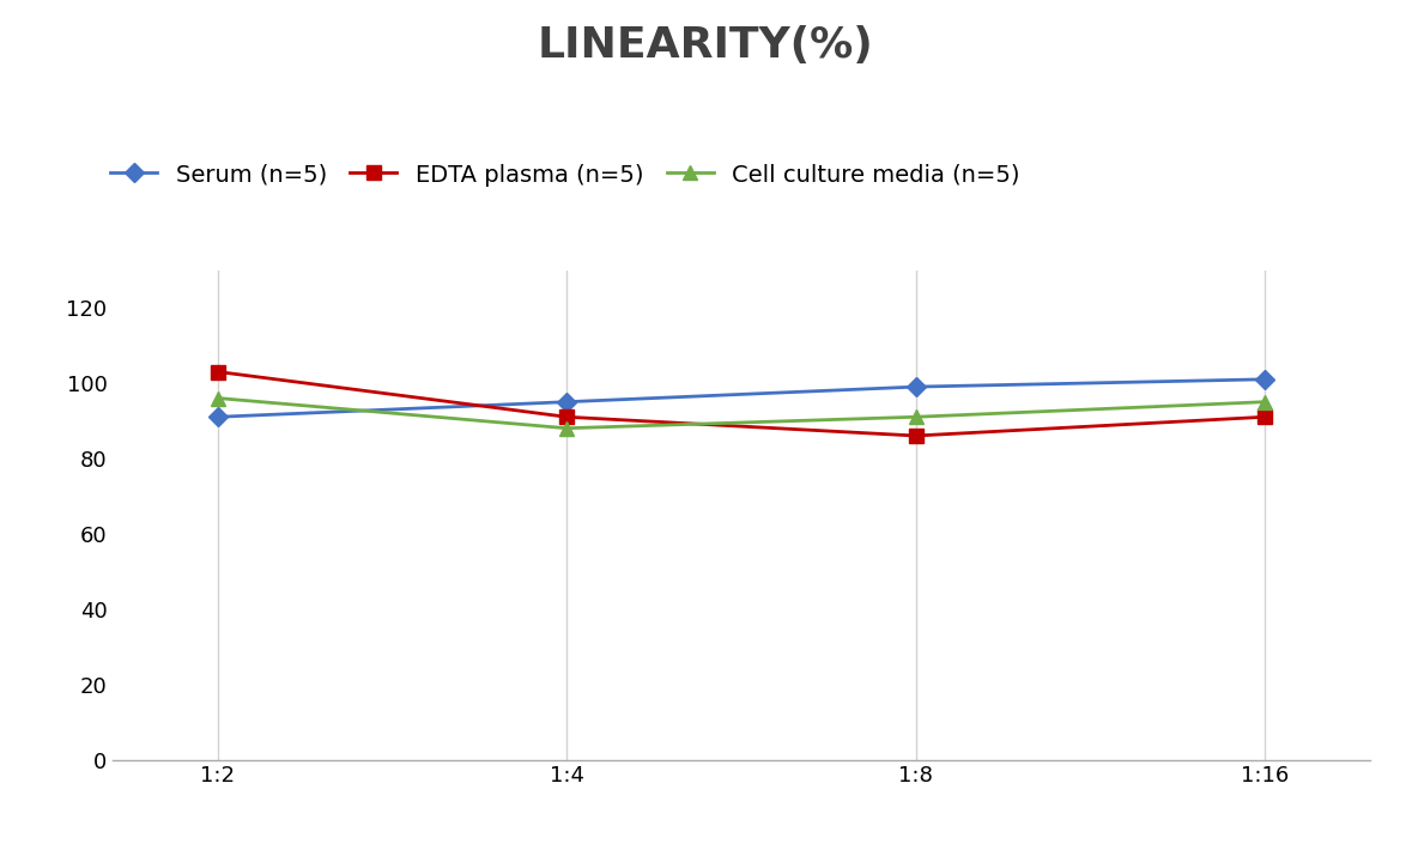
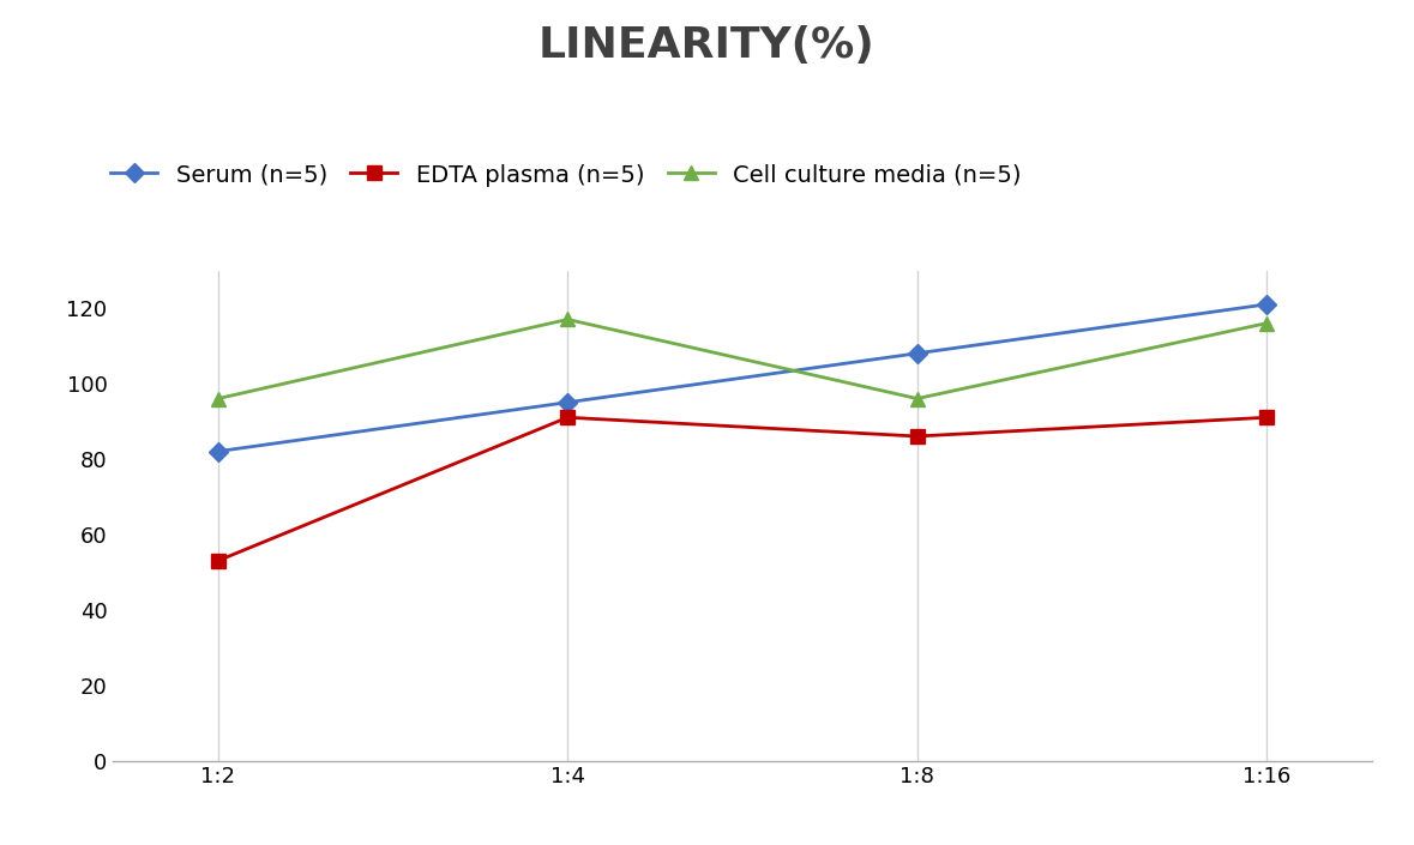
Serum (n=5)/1:2: 91 -> 82
EDTA plasma (n=5)/1:2: 103 -> 53
Cell culture media (n=5)/1:4: 88 -> 117
Serum (n=5)/1:8: 99 -> 108
Cell culture media (n=5)/1:8: 91 -> 96
Serum (n=5)/1:16: 101 -> 121
Cell culture media (n=5)/1:16: 95 -> 116
